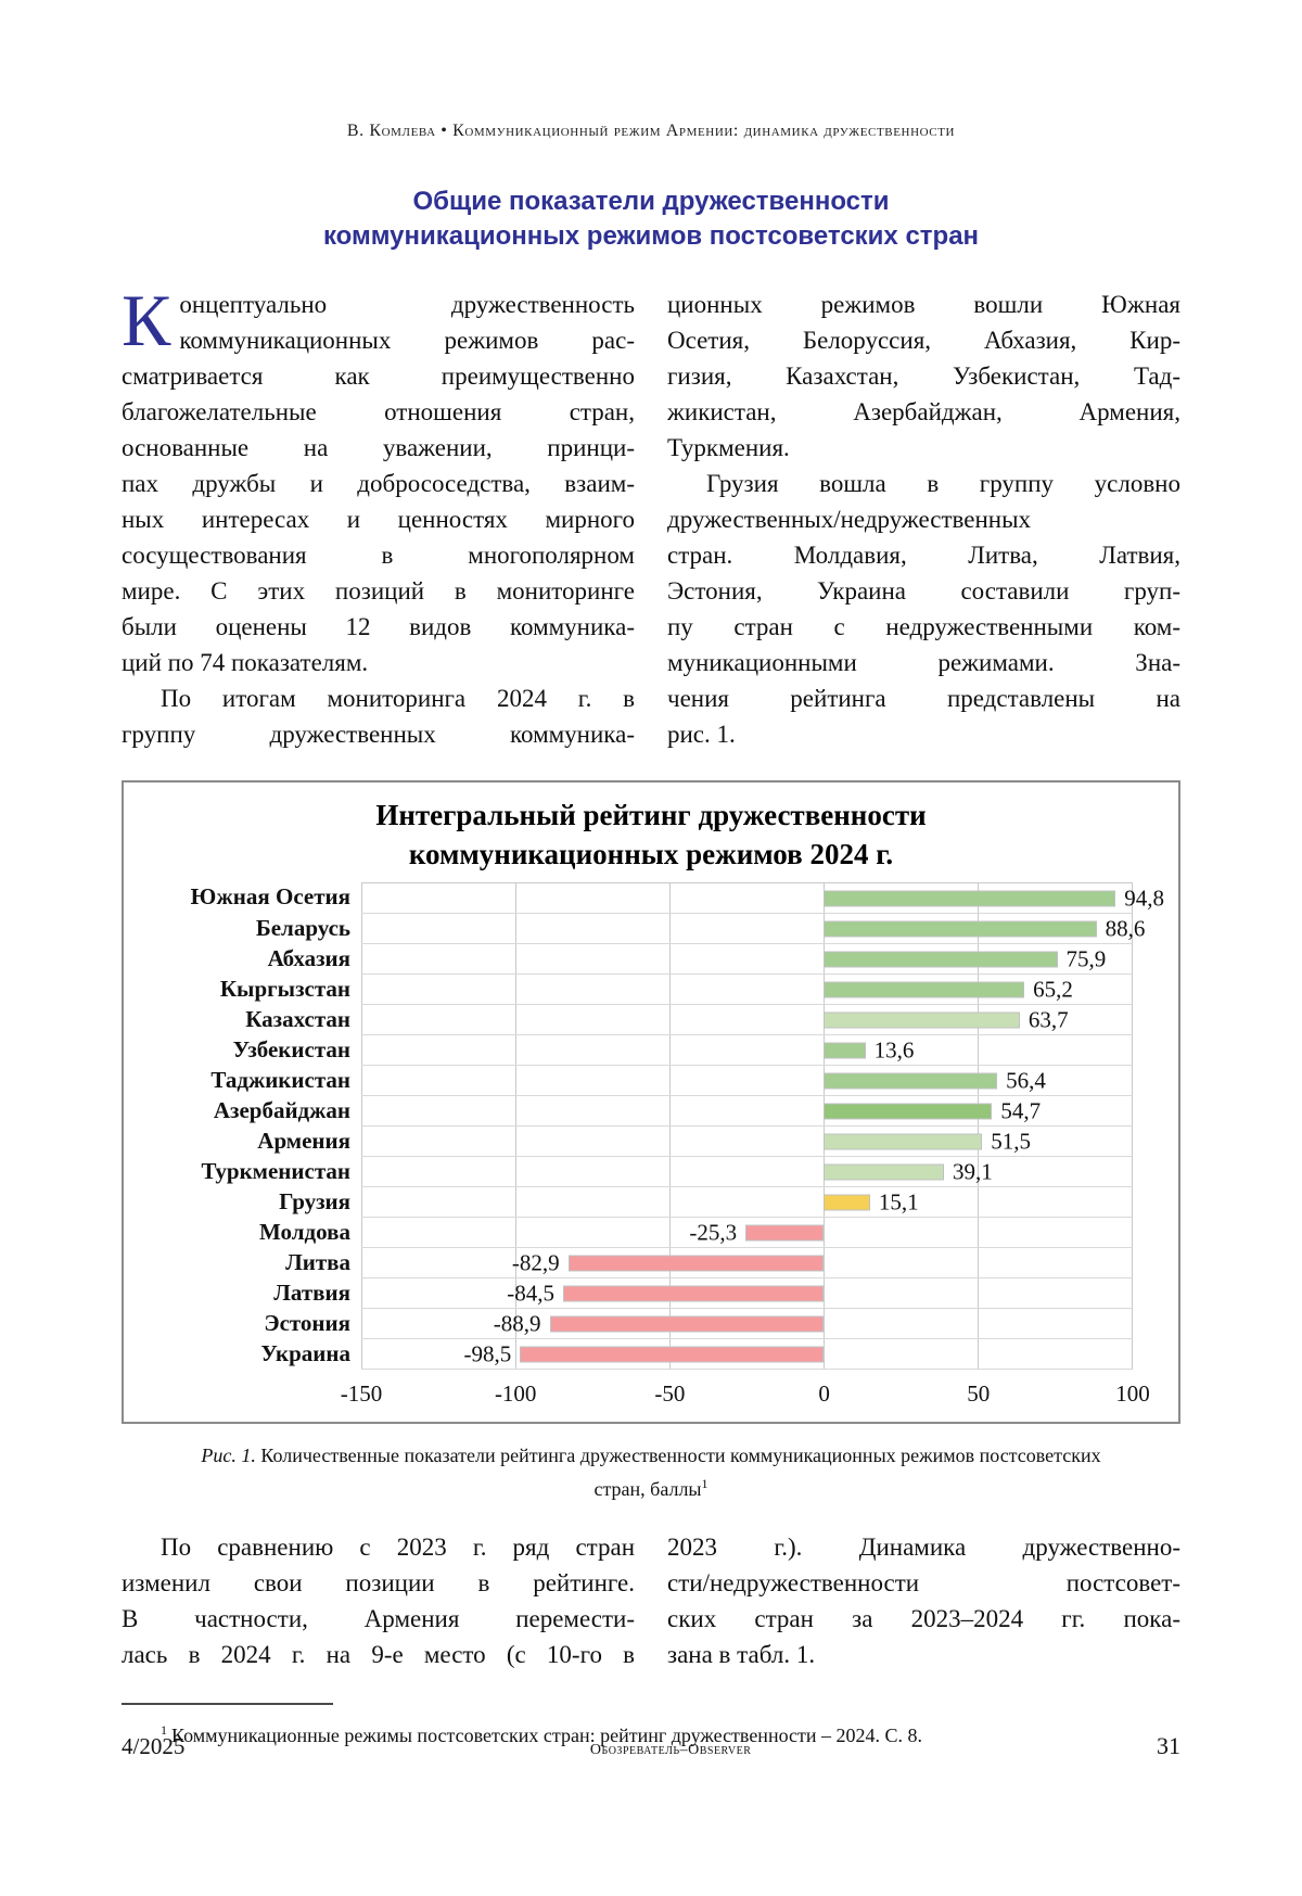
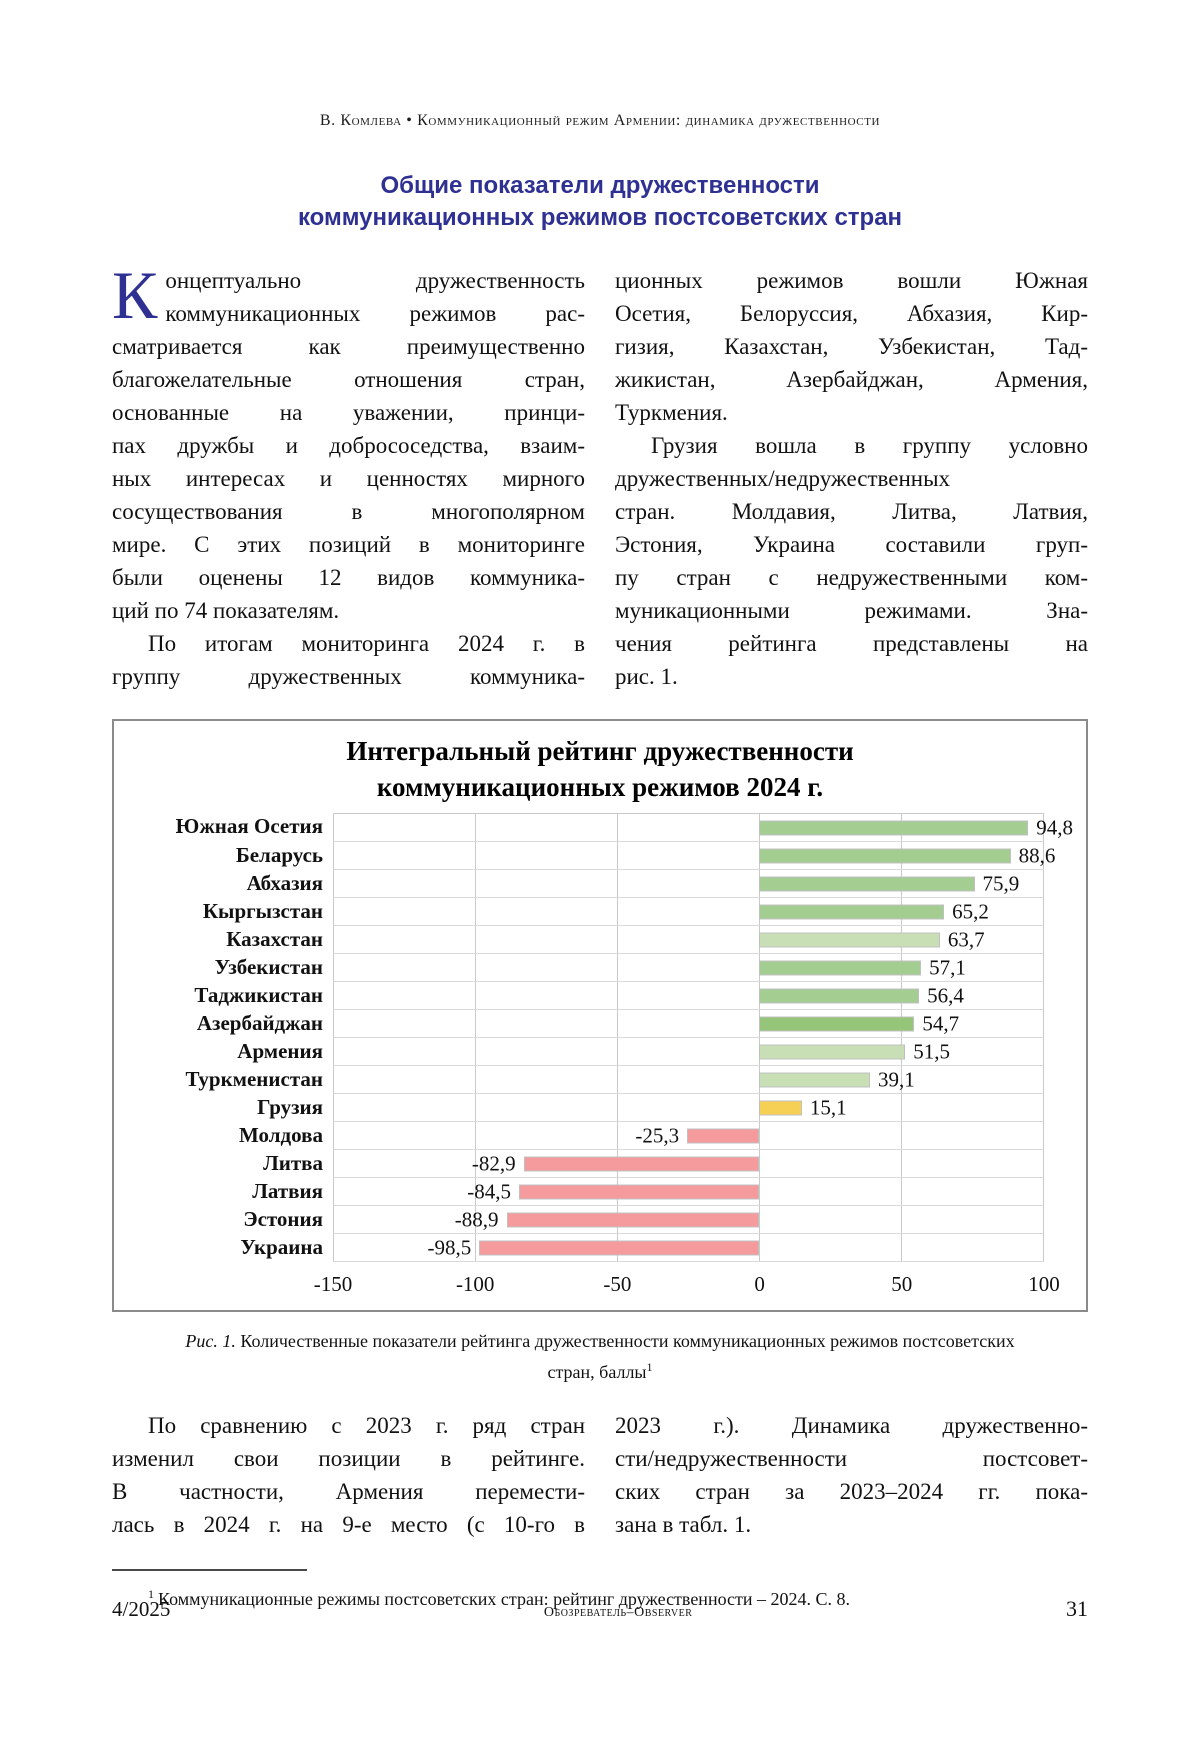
Узбекистан: 13,6 -> 57,1
